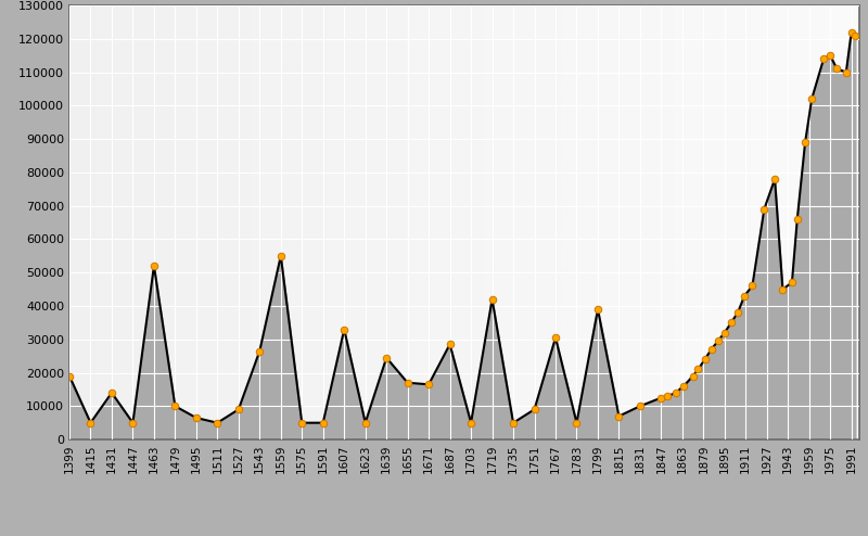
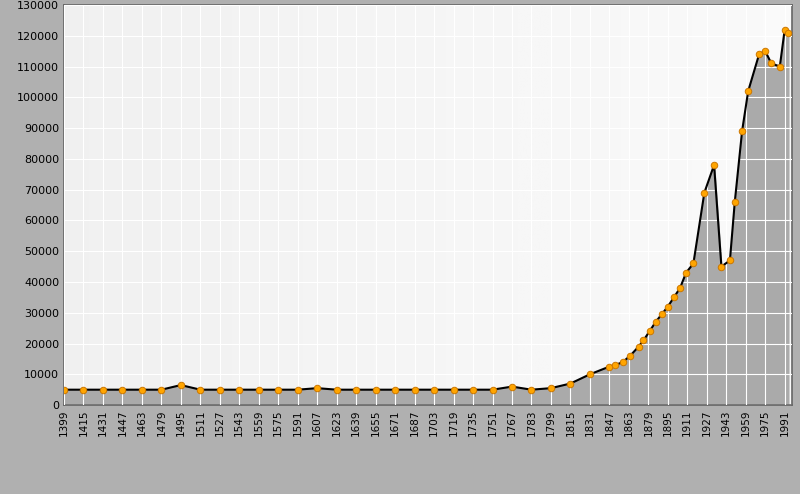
1399: 19000 -> 5000
1431: 14000 -> 5000
1463: 52000 -> 5000
1479: 10000 -> 5000
1527: 9000 -> 5000
1543: 26500 -> 5000
1559: 55000 -> 5000
1607: 33000 -> 5500
1639: 24500 -> 5000
1655: 17000 -> 5000
1671: 16500 -> 5000
1687: 28500 -> 5000
1719: 42000 -> 5000
1751: 9000 -> 5000
1767: 30500 -> 6000
1799: 39000 -> 5500
